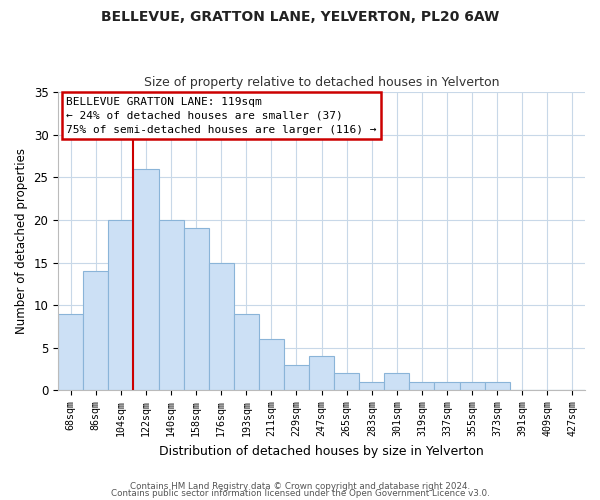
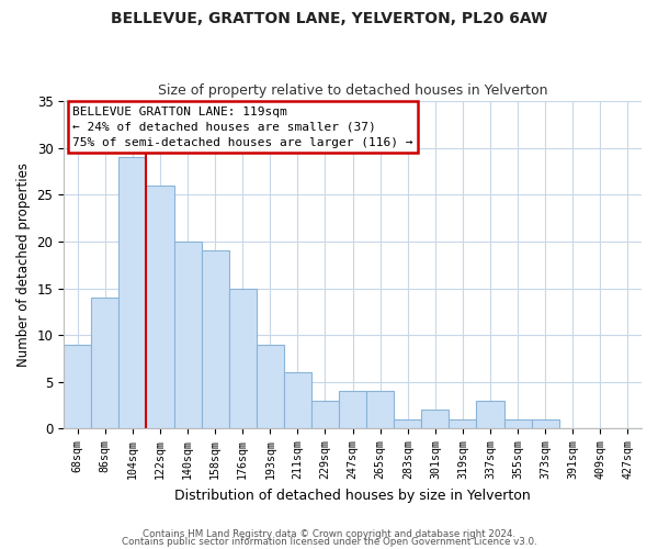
104sqm: 20 -> 29
265sqm: 2 -> 4
337sqm: 1 -> 3
